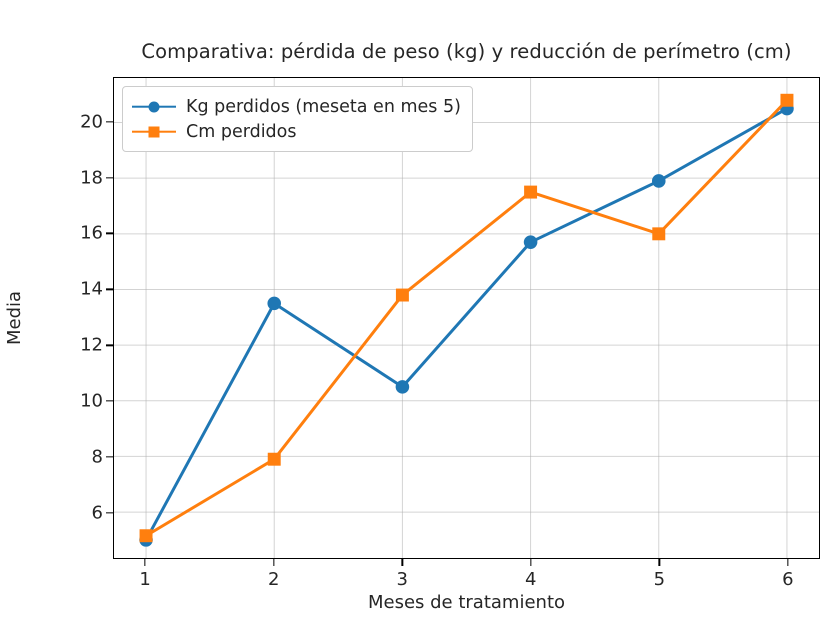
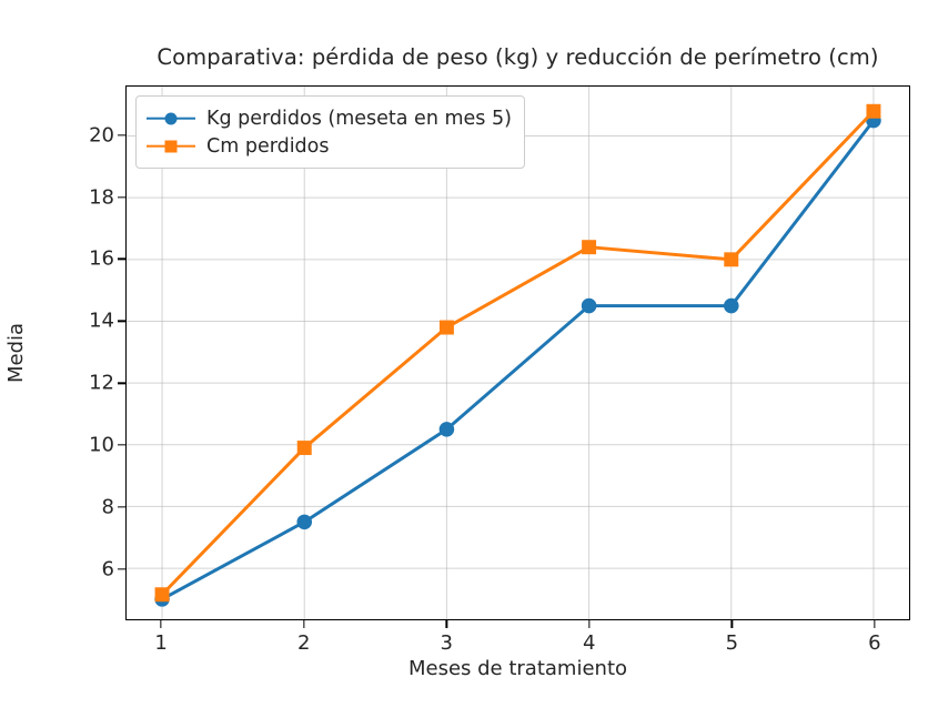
Kg perdidos (meseta en mes 5)/2: 13.5 -> 7.5
Cm perdidos/2: 7.9 -> 9.9
Kg perdidos (meseta en mes 5)/4: 15.7 -> 14.5
Cm perdidos/4: 17.5 -> 16.4
Kg perdidos (meseta en mes 5)/5: 17.9 -> 14.5
